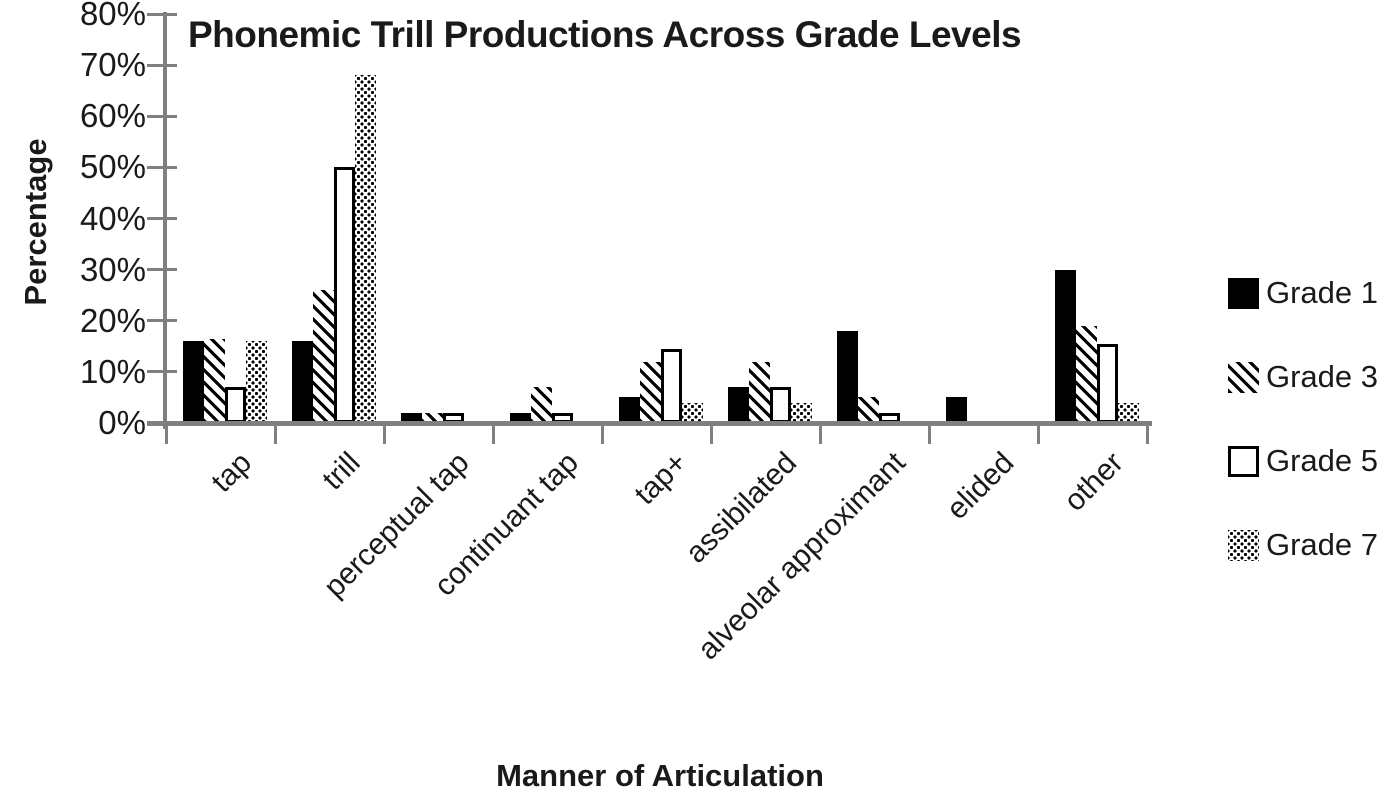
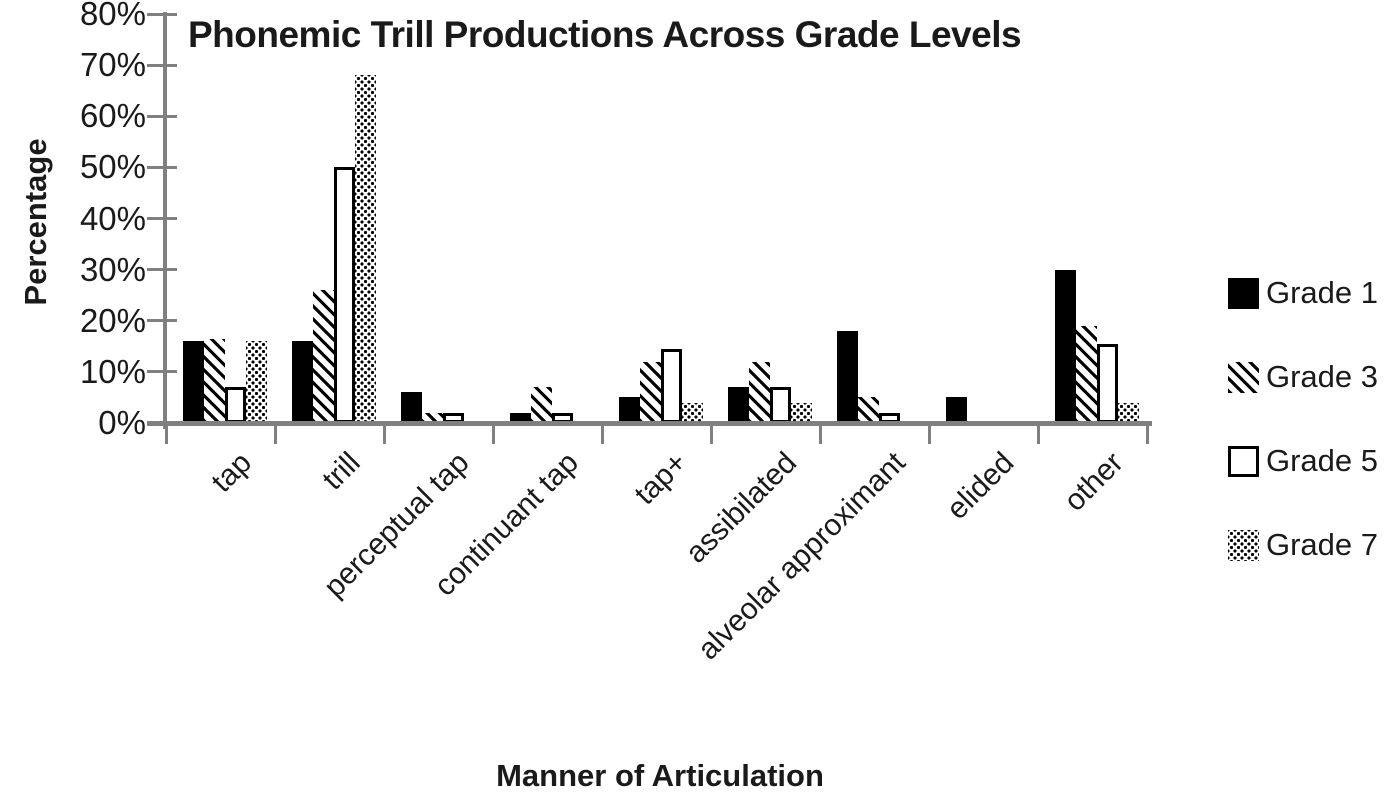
Grade 1/perceptual tap: 2% -> 6%
